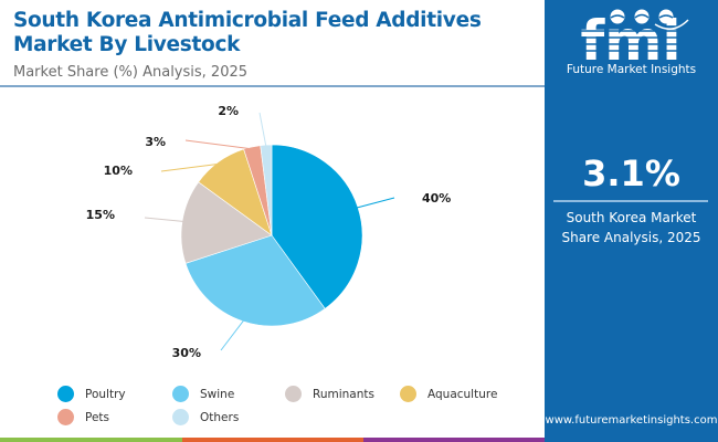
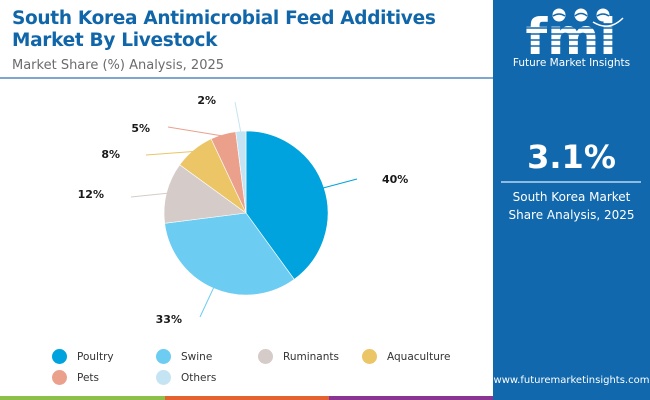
Swine: 30% -> 33%
Ruminants: 15% -> 12%
Aquaculture: 10% -> 8%
Pets: 3% -> 5%
